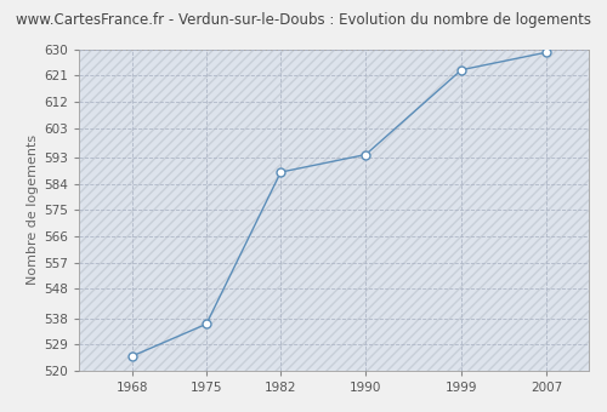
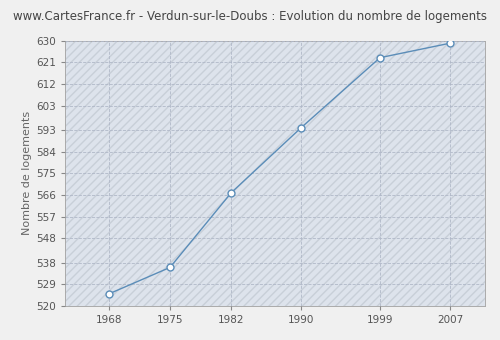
1982: 588 -> 567
